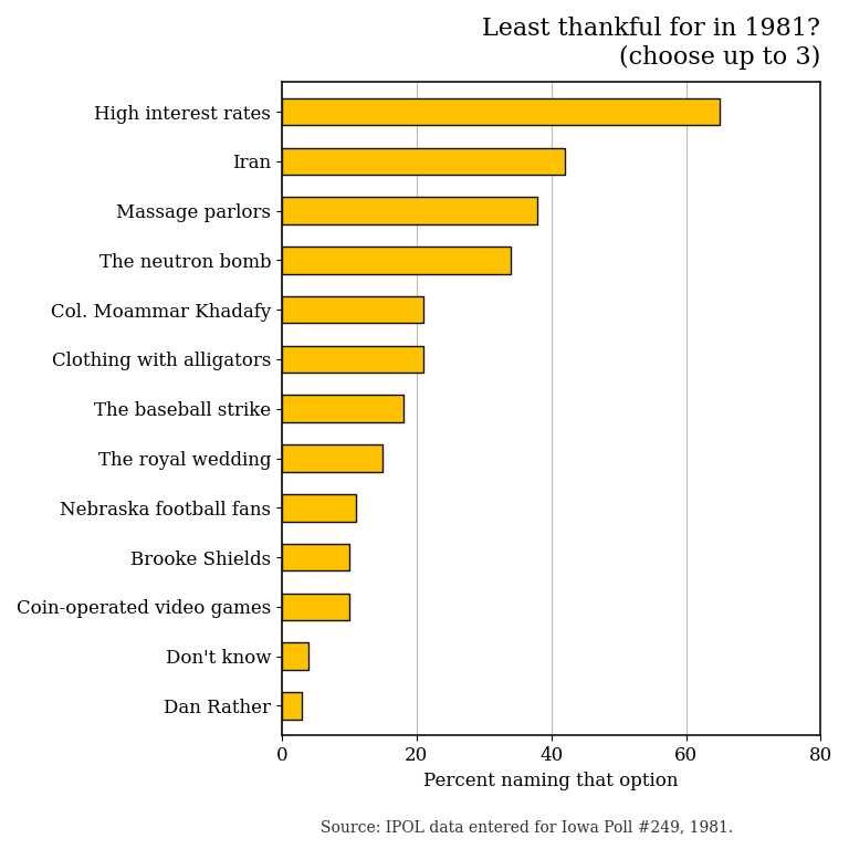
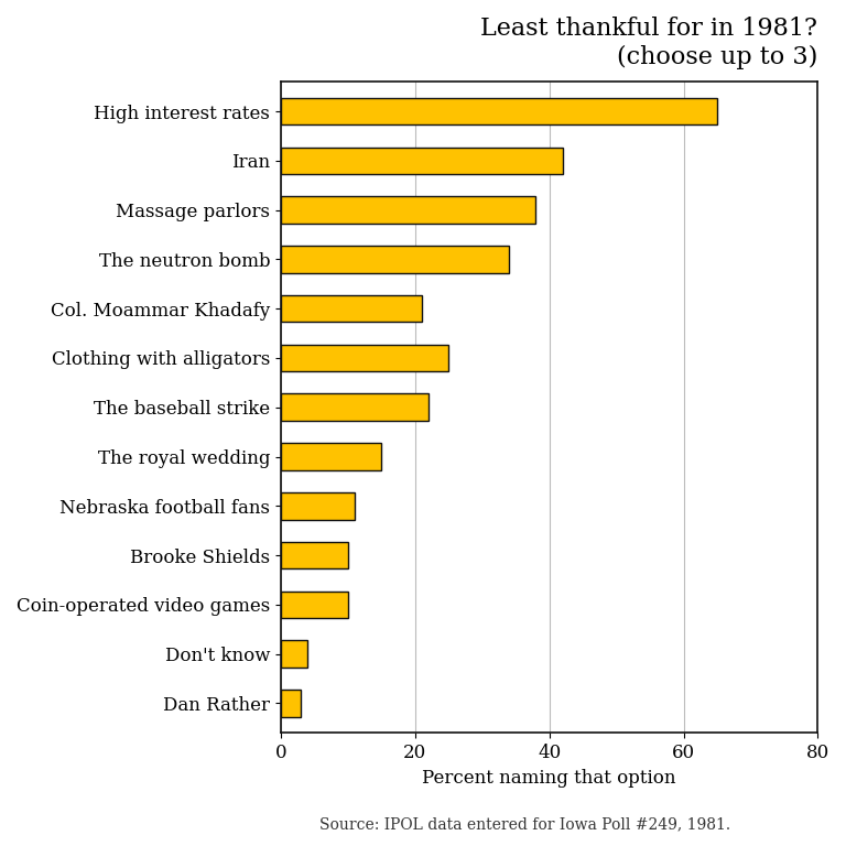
Clothing with alligators: 21 -> 25
The baseball strike: 18 -> 22
